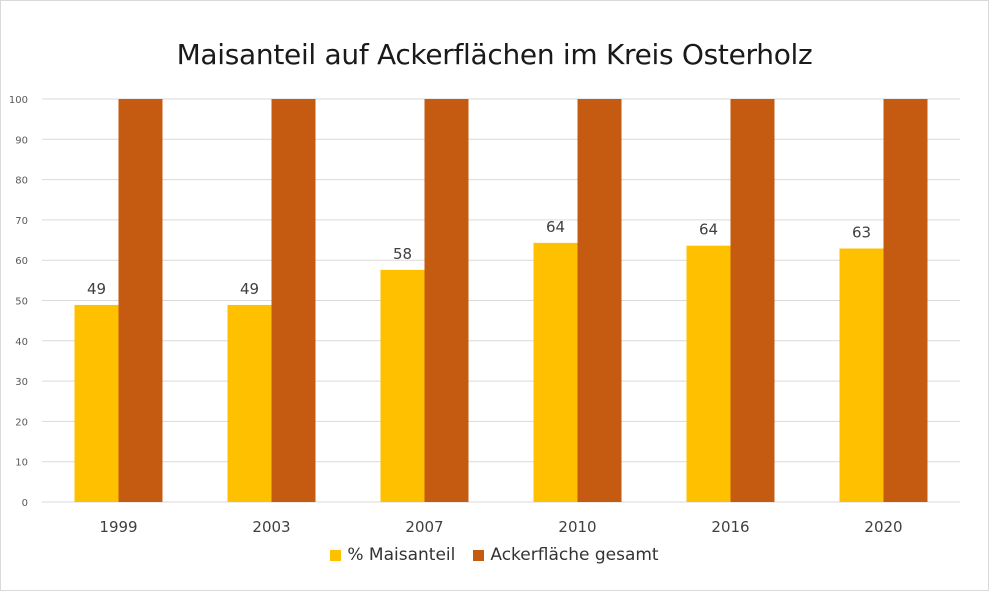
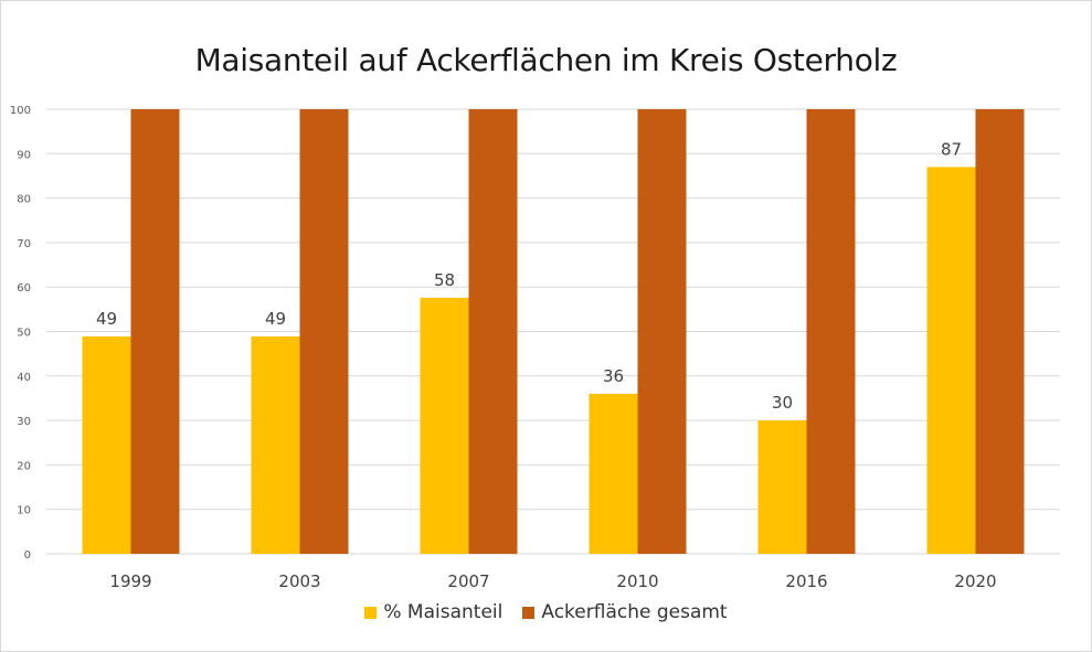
% Maisanteil/2010: 64 -> 36
% Maisanteil/2016: 64 -> 30
% Maisanteil/2020: 63 -> 87
